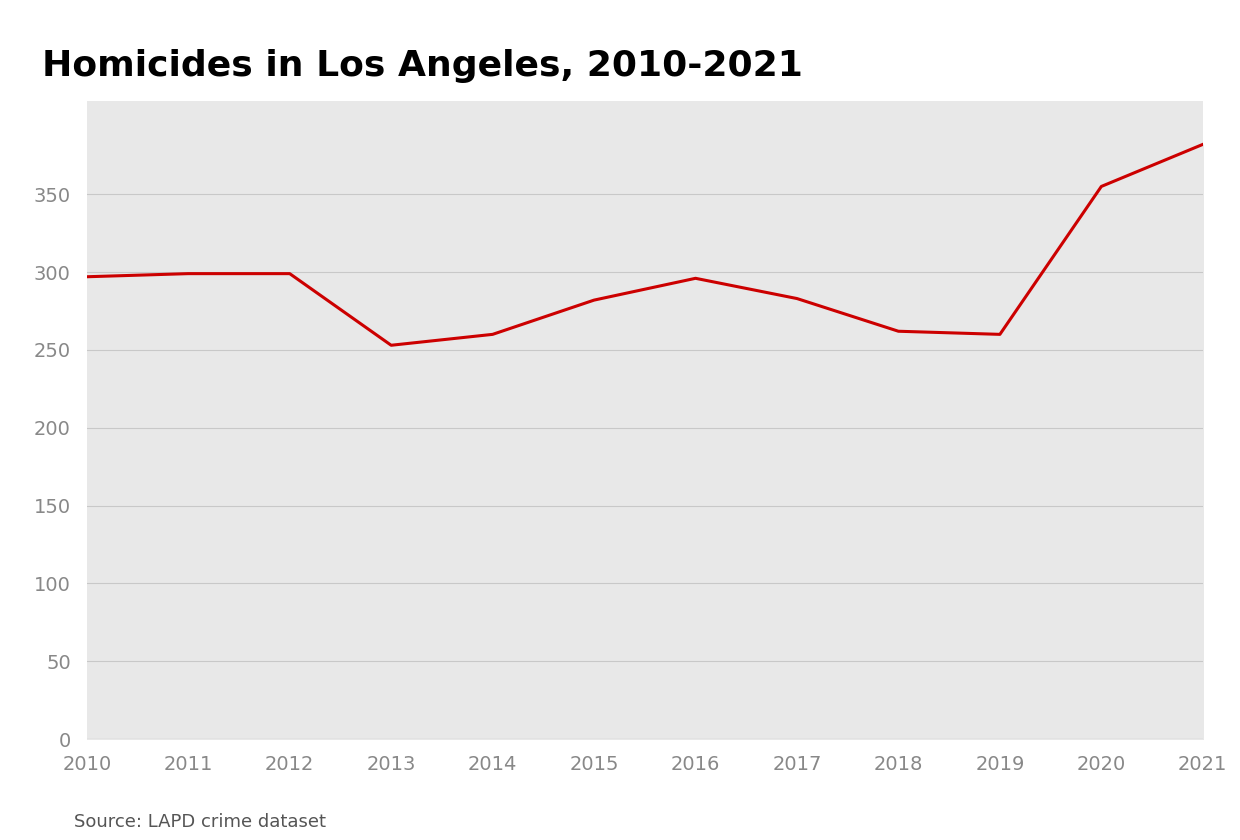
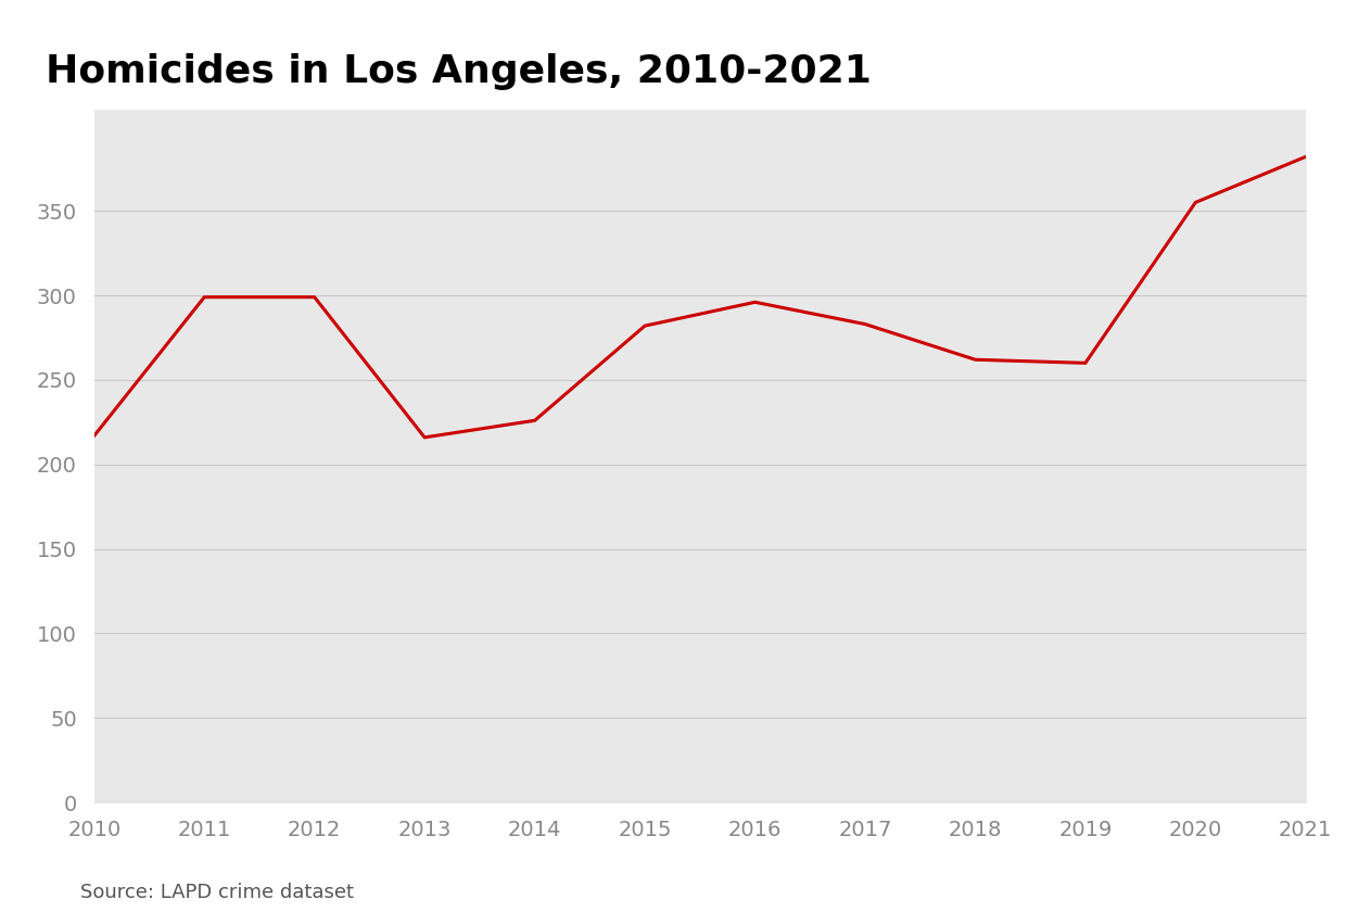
2010: 297 -> 217
2013: 253 -> 216
2014: 260 -> 226
